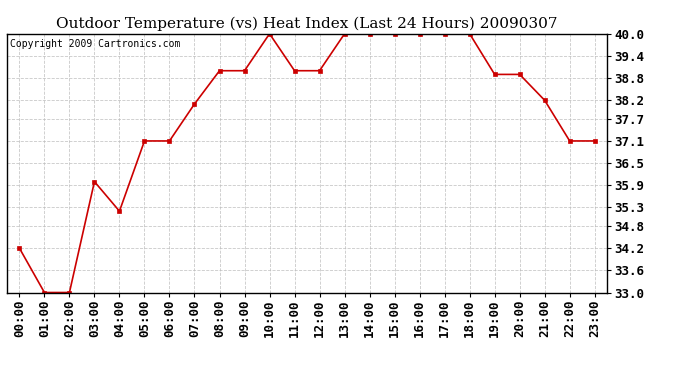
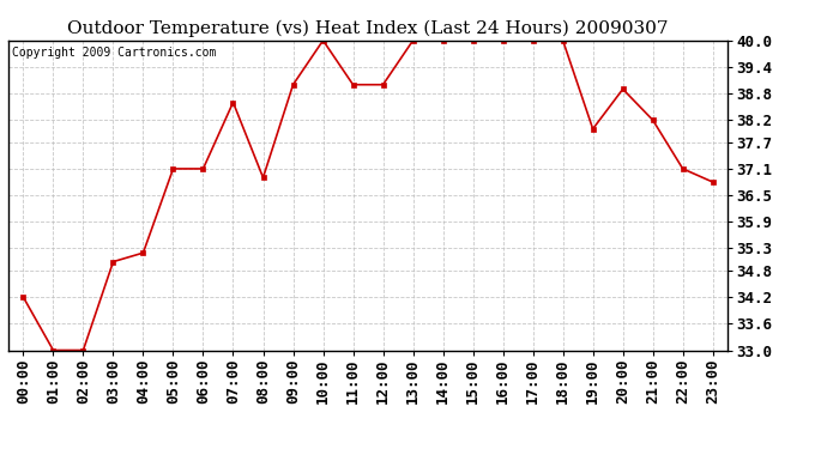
03:00: 36.0 -> 35.0
07:00: 38.1 -> 38.6
08:00: 39.0 -> 36.9
19:00: 38.9 -> 38.0
23:00: 37.1 -> 36.8
